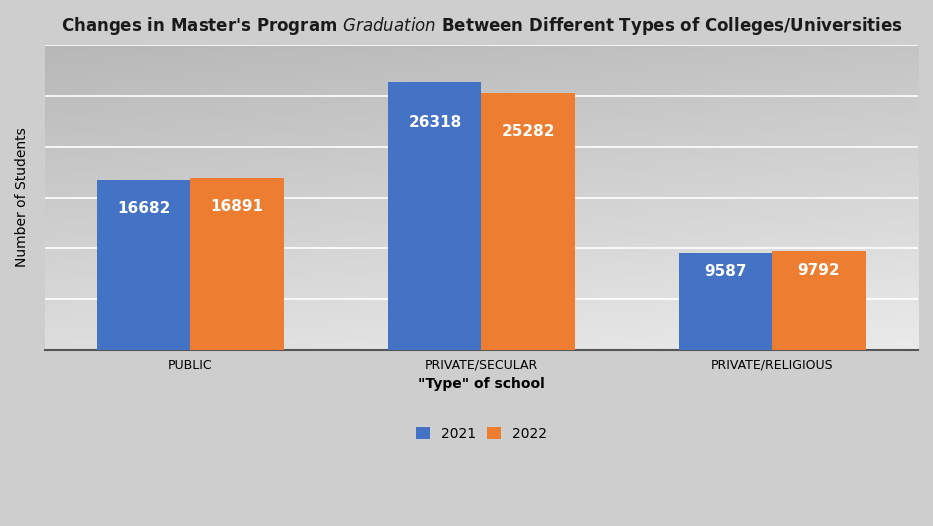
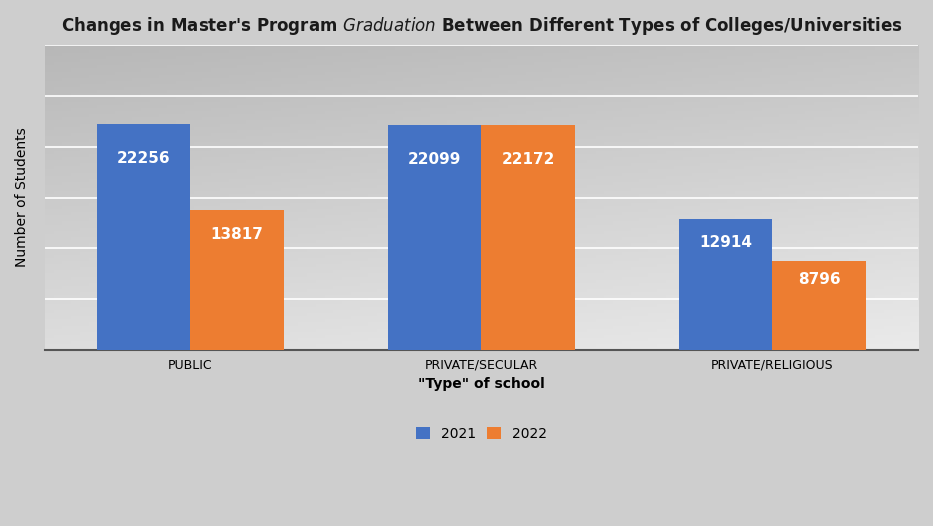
2021/PUBLIC: 16682 -> 22256
2022/PUBLIC: 16891 -> 13817
2021/PRIVATE/SECULAR: 26318 -> 22099
2022/PRIVATE/SECULAR: 25282 -> 22172
2021/PRIVATE/RELIGIOUS: 9587 -> 12914
2022/PRIVATE/RELIGIOUS: 9792 -> 8796
